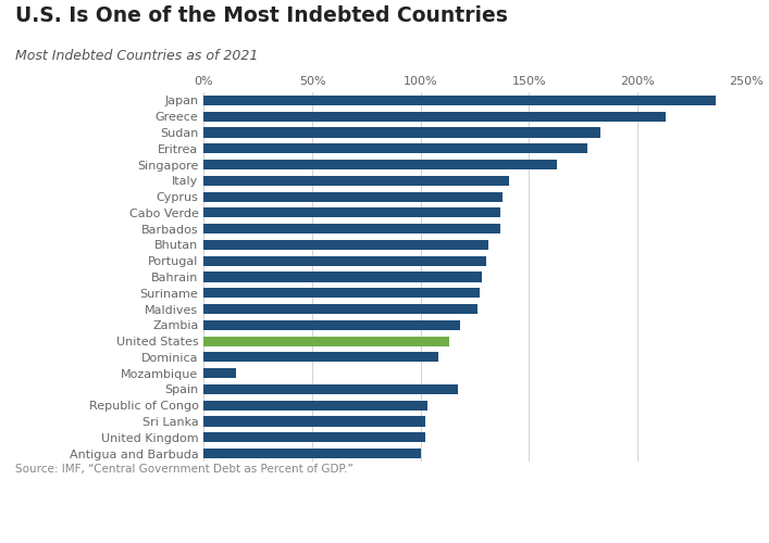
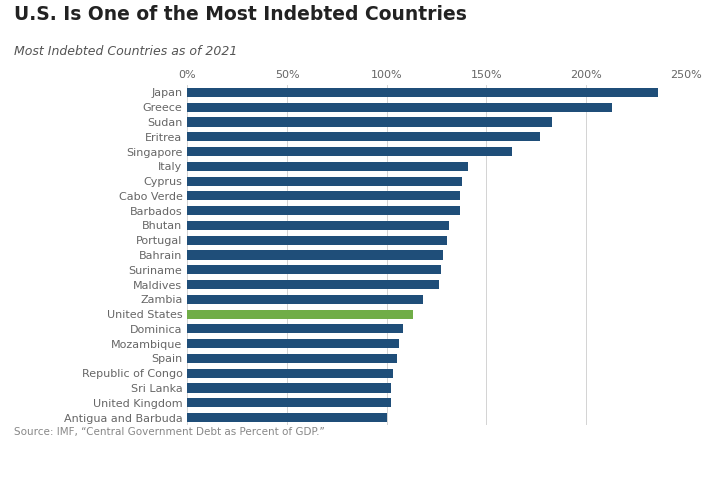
Mozambique: 15% -> 106%
Spain: 117% -> 105%
